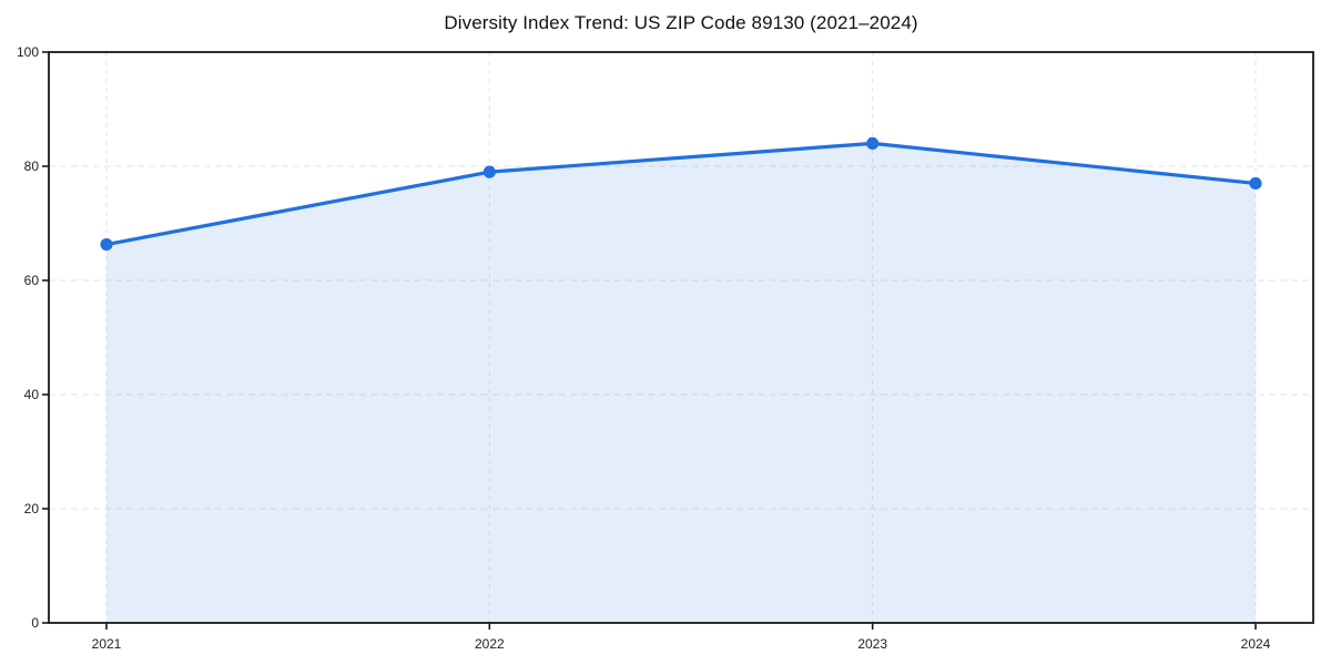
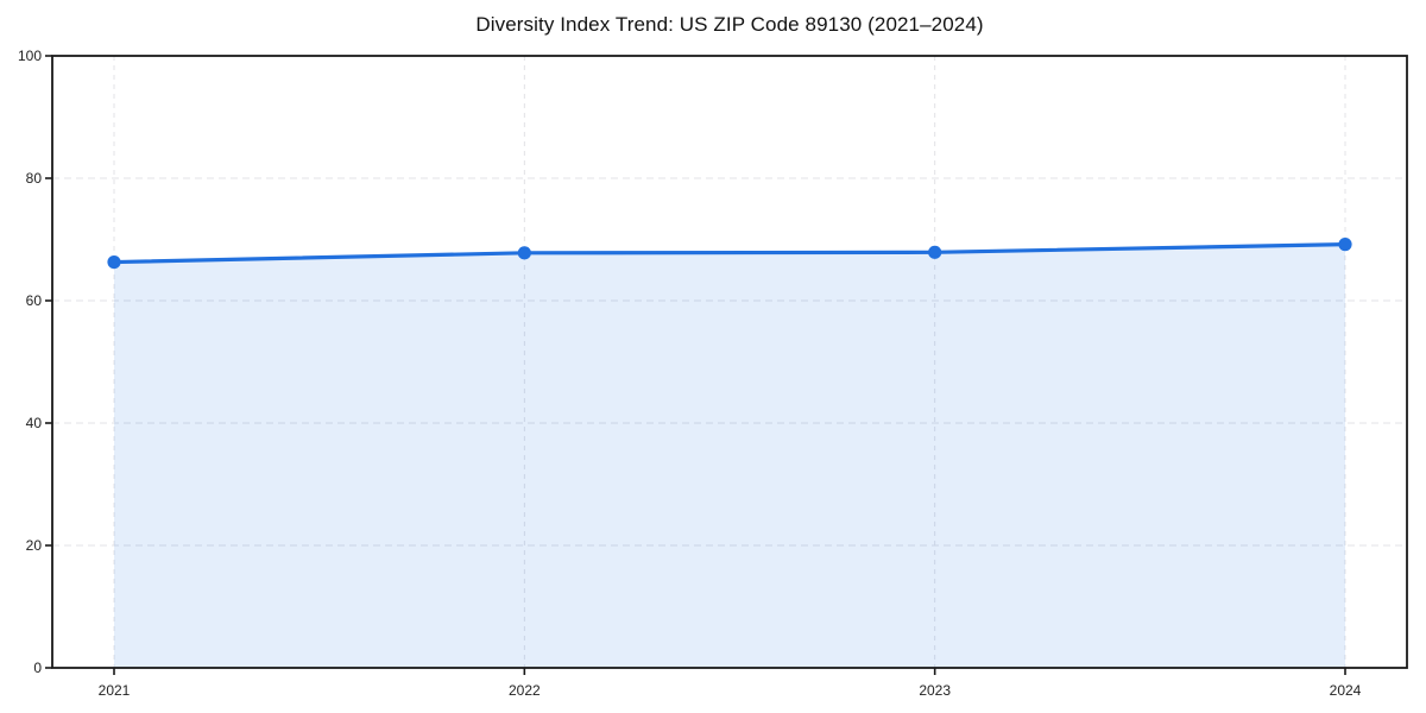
2022: 79 -> 68
2023: 84 -> 68
2024: 77 -> 69
